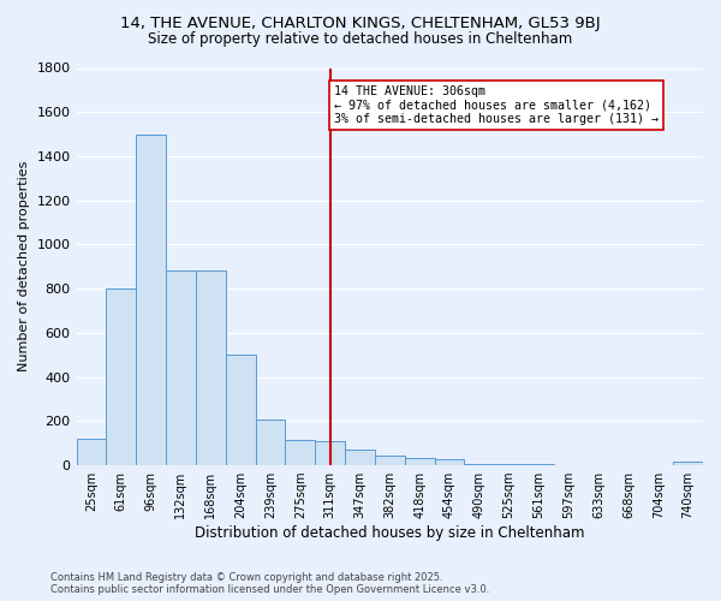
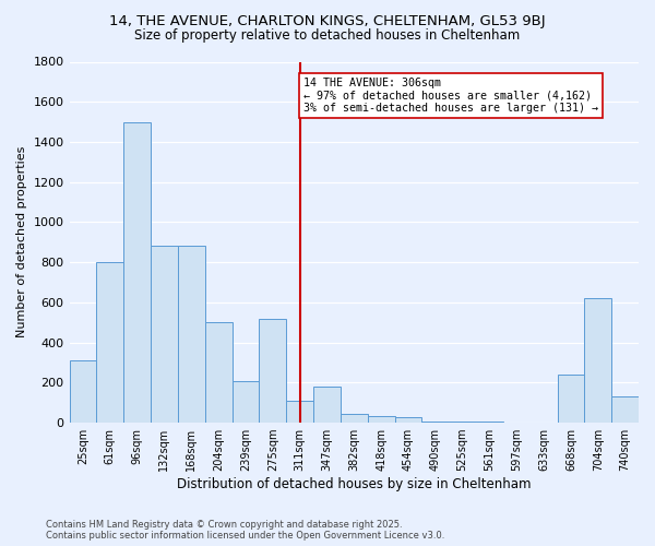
25sqm: 120 -> 310
275sqm: 120 -> 520
347sqm: 70 -> 180
668sqm: 0 -> 240
704sqm: 0 -> 620
740sqm: 20 -> 130
